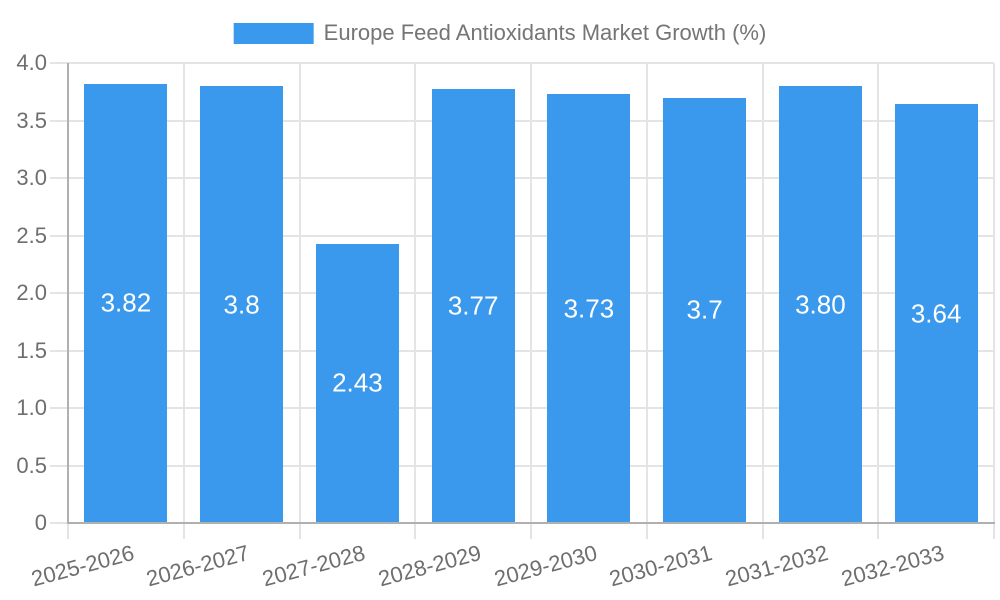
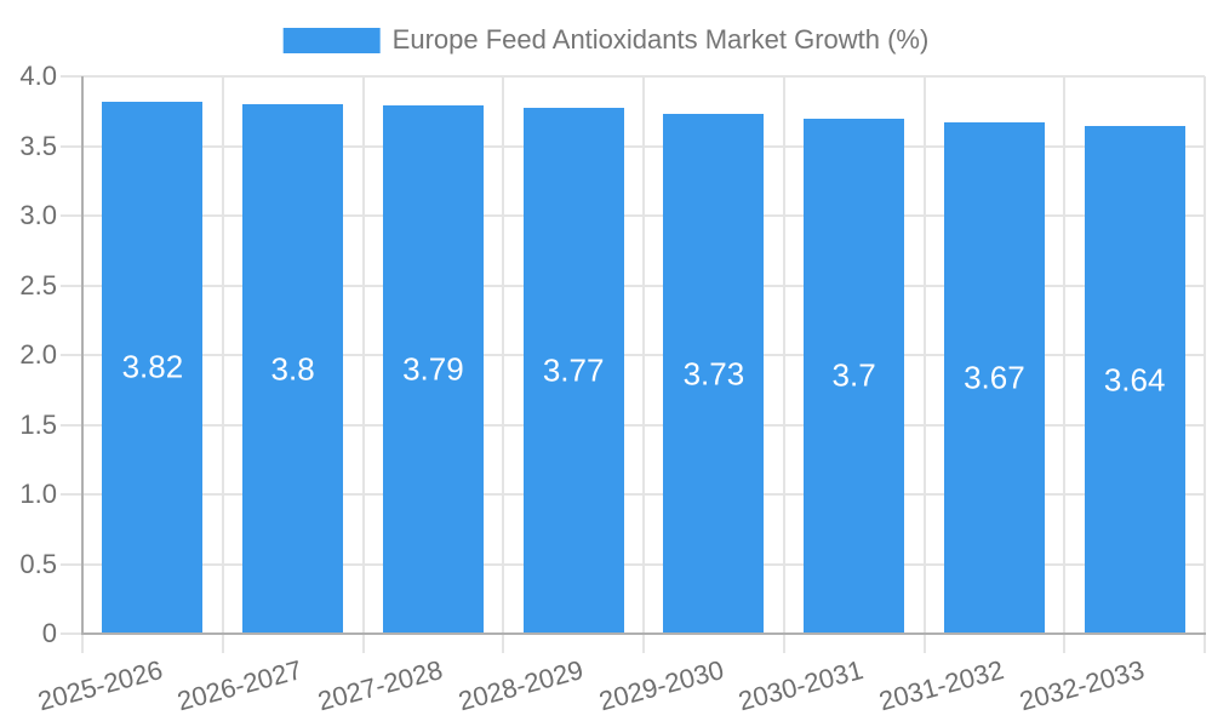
2027-2028: 2.43 -> 3.79
2031-2032: 3.80 -> 3.67
